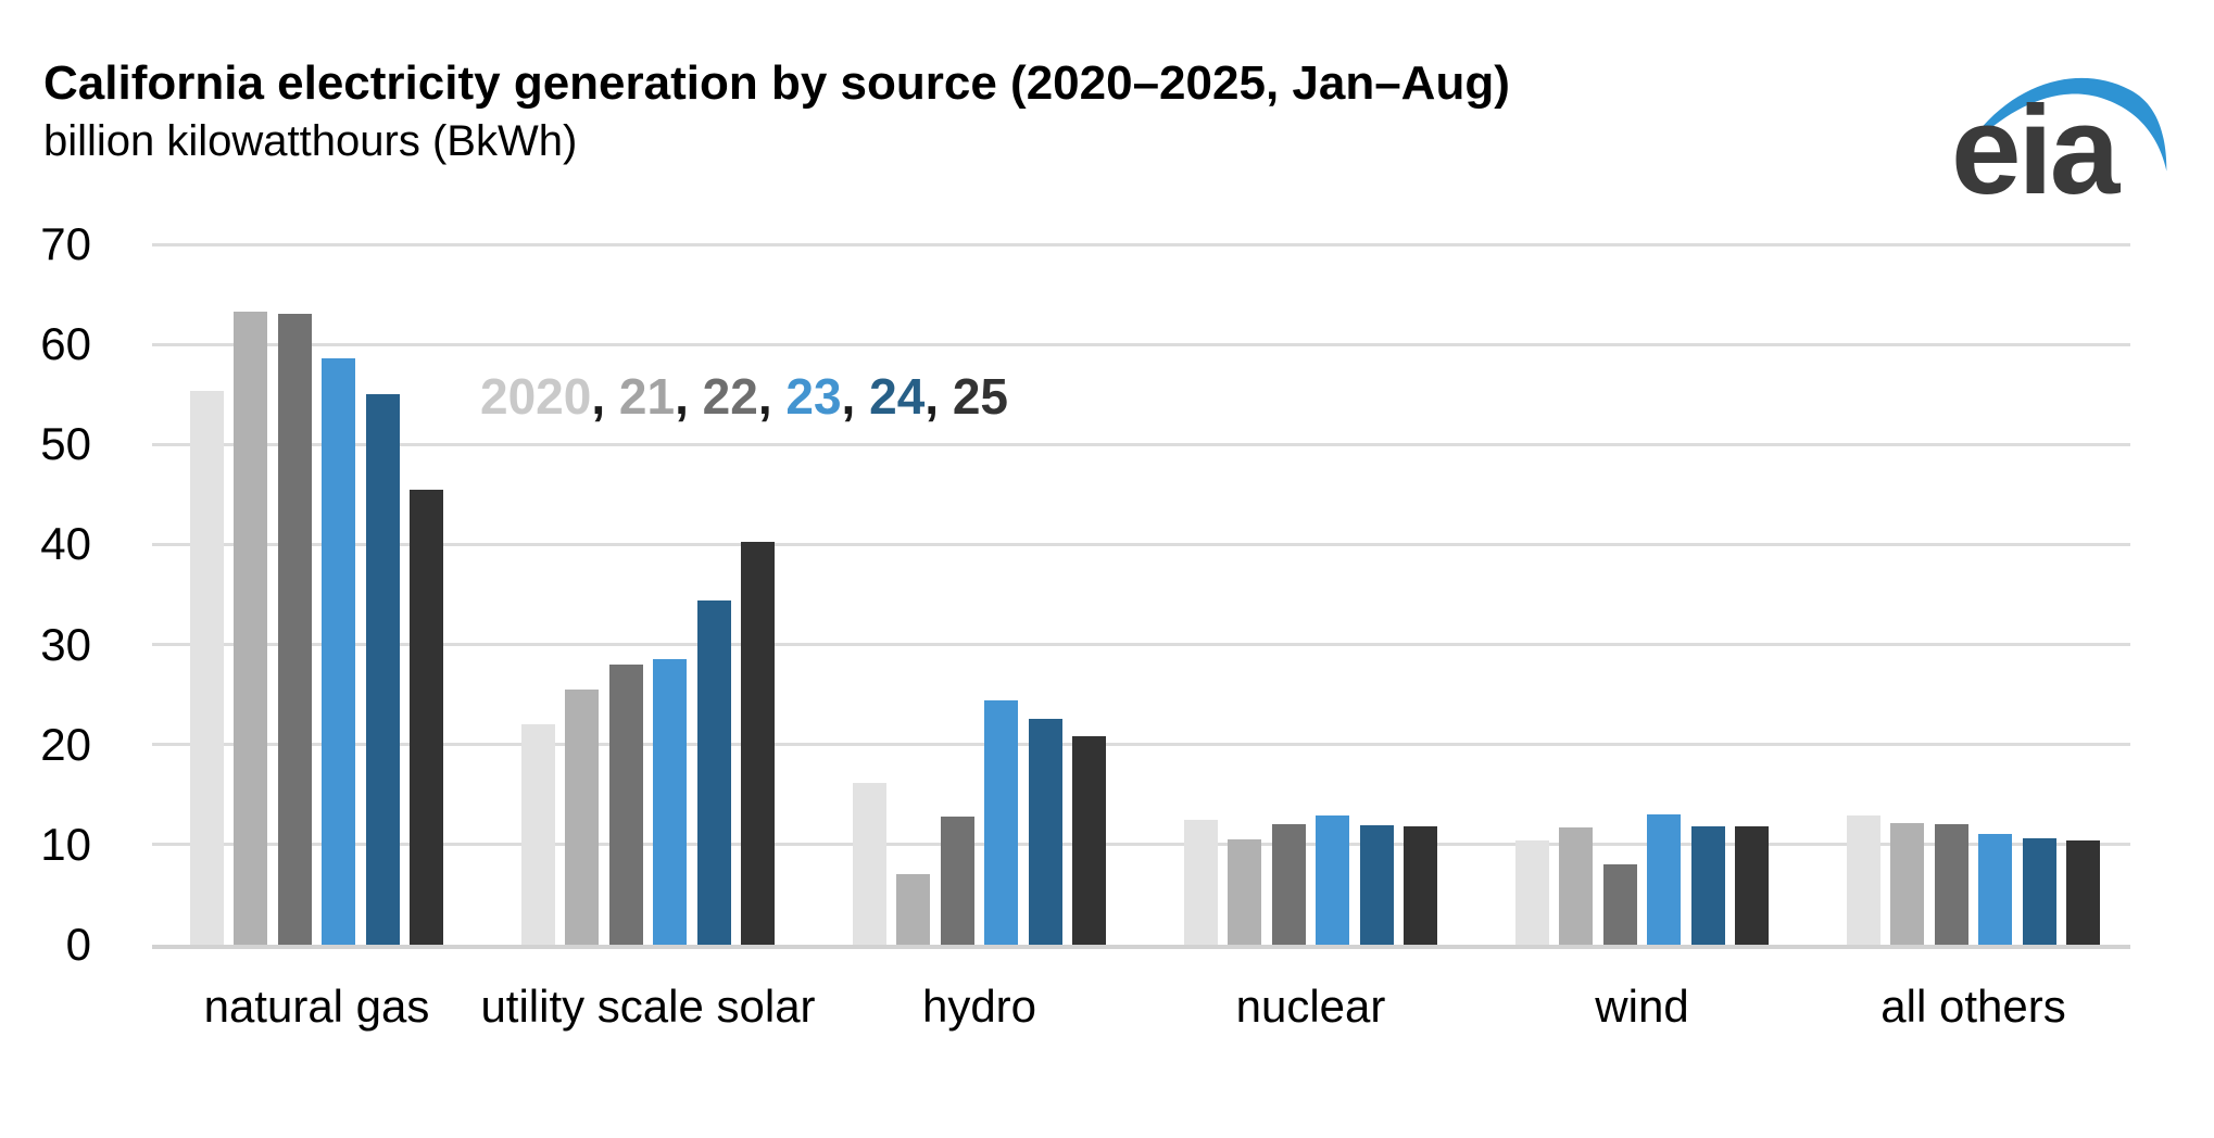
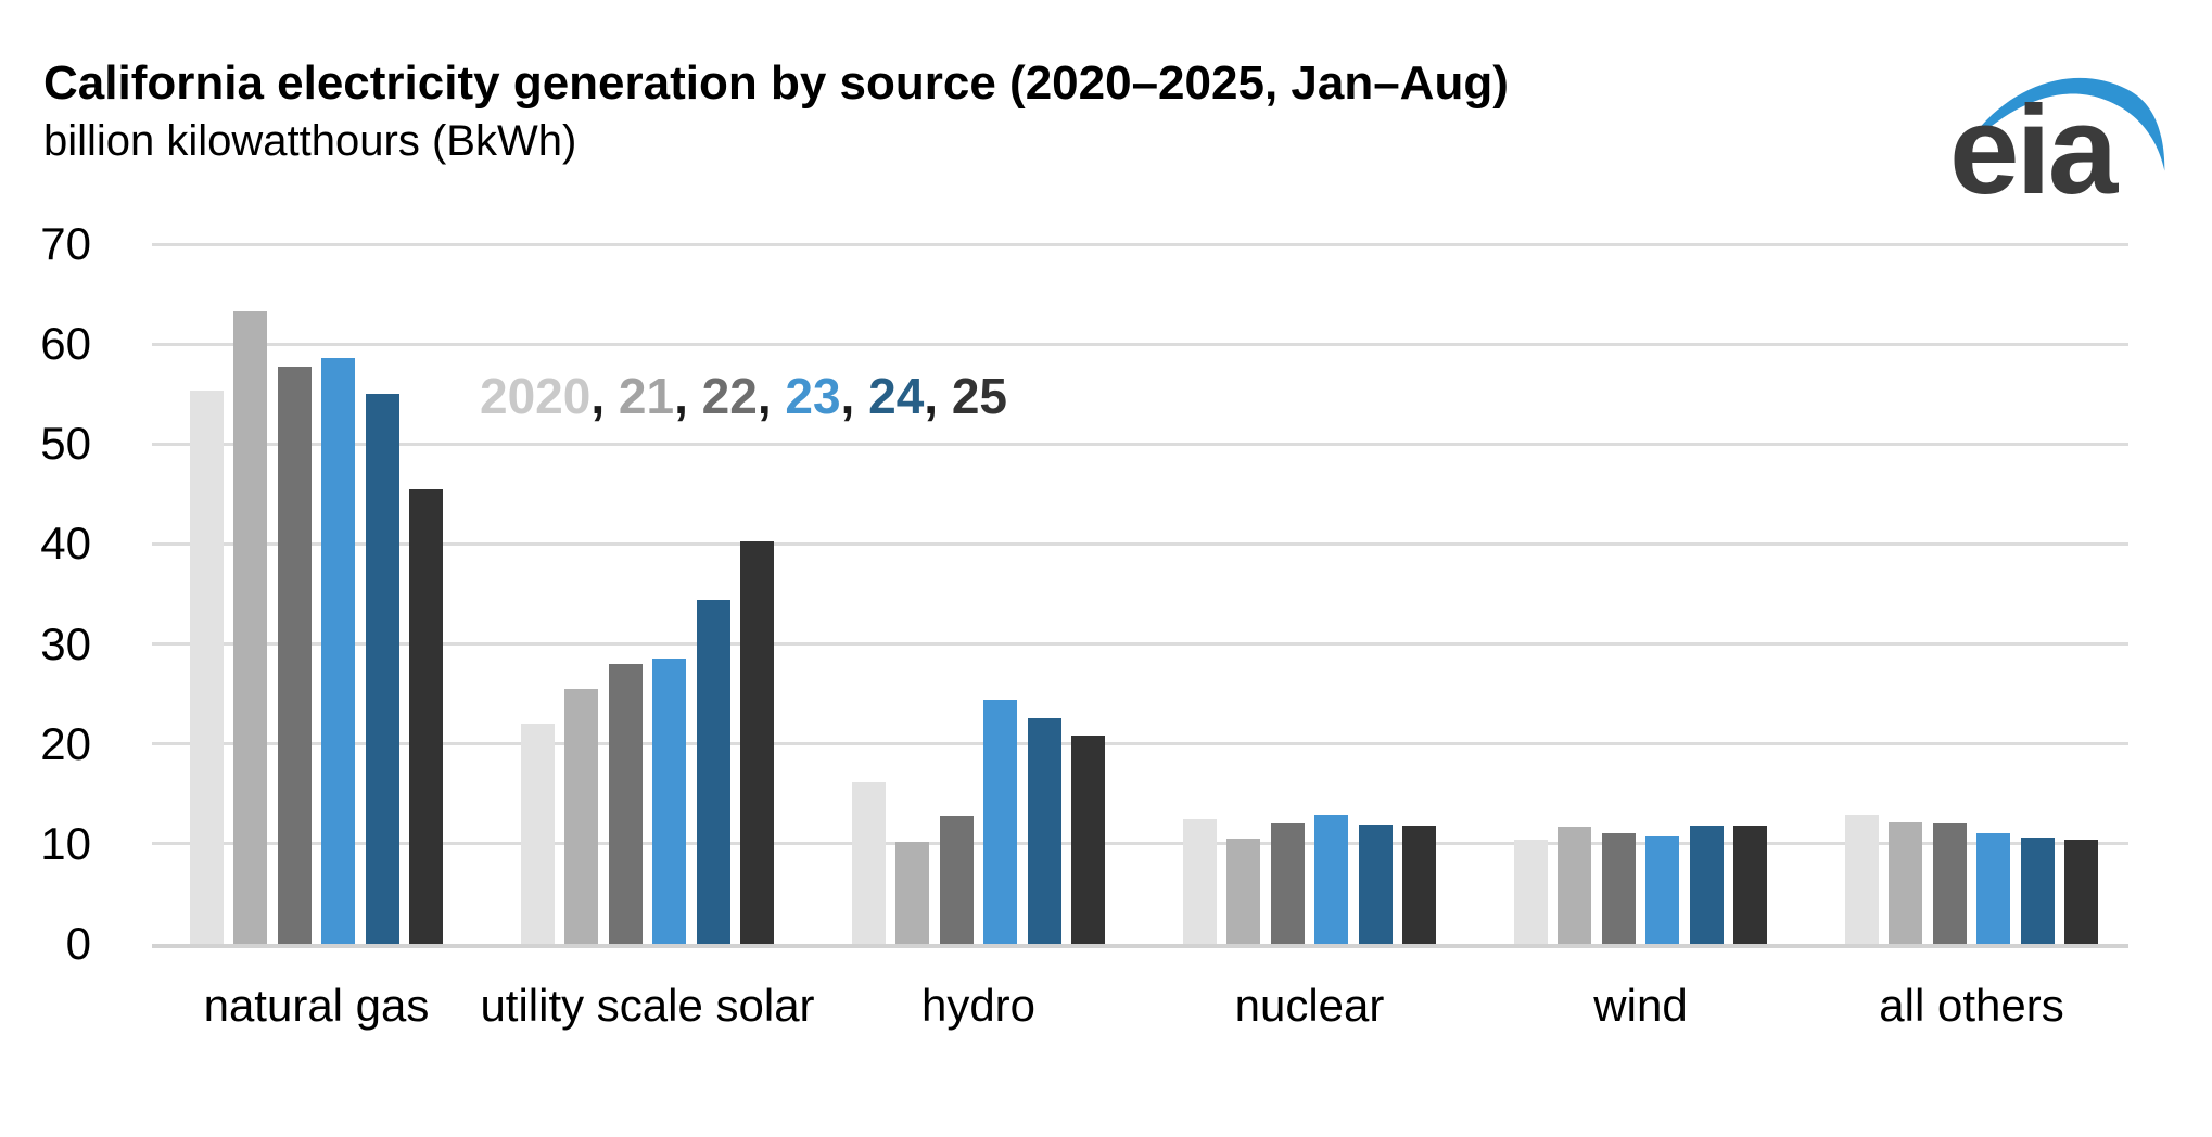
22/natural gas: 63 -> 58
21/hydro: 7 -> 10
22/wind: 8 -> 11
23/wind: 13 -> 11
